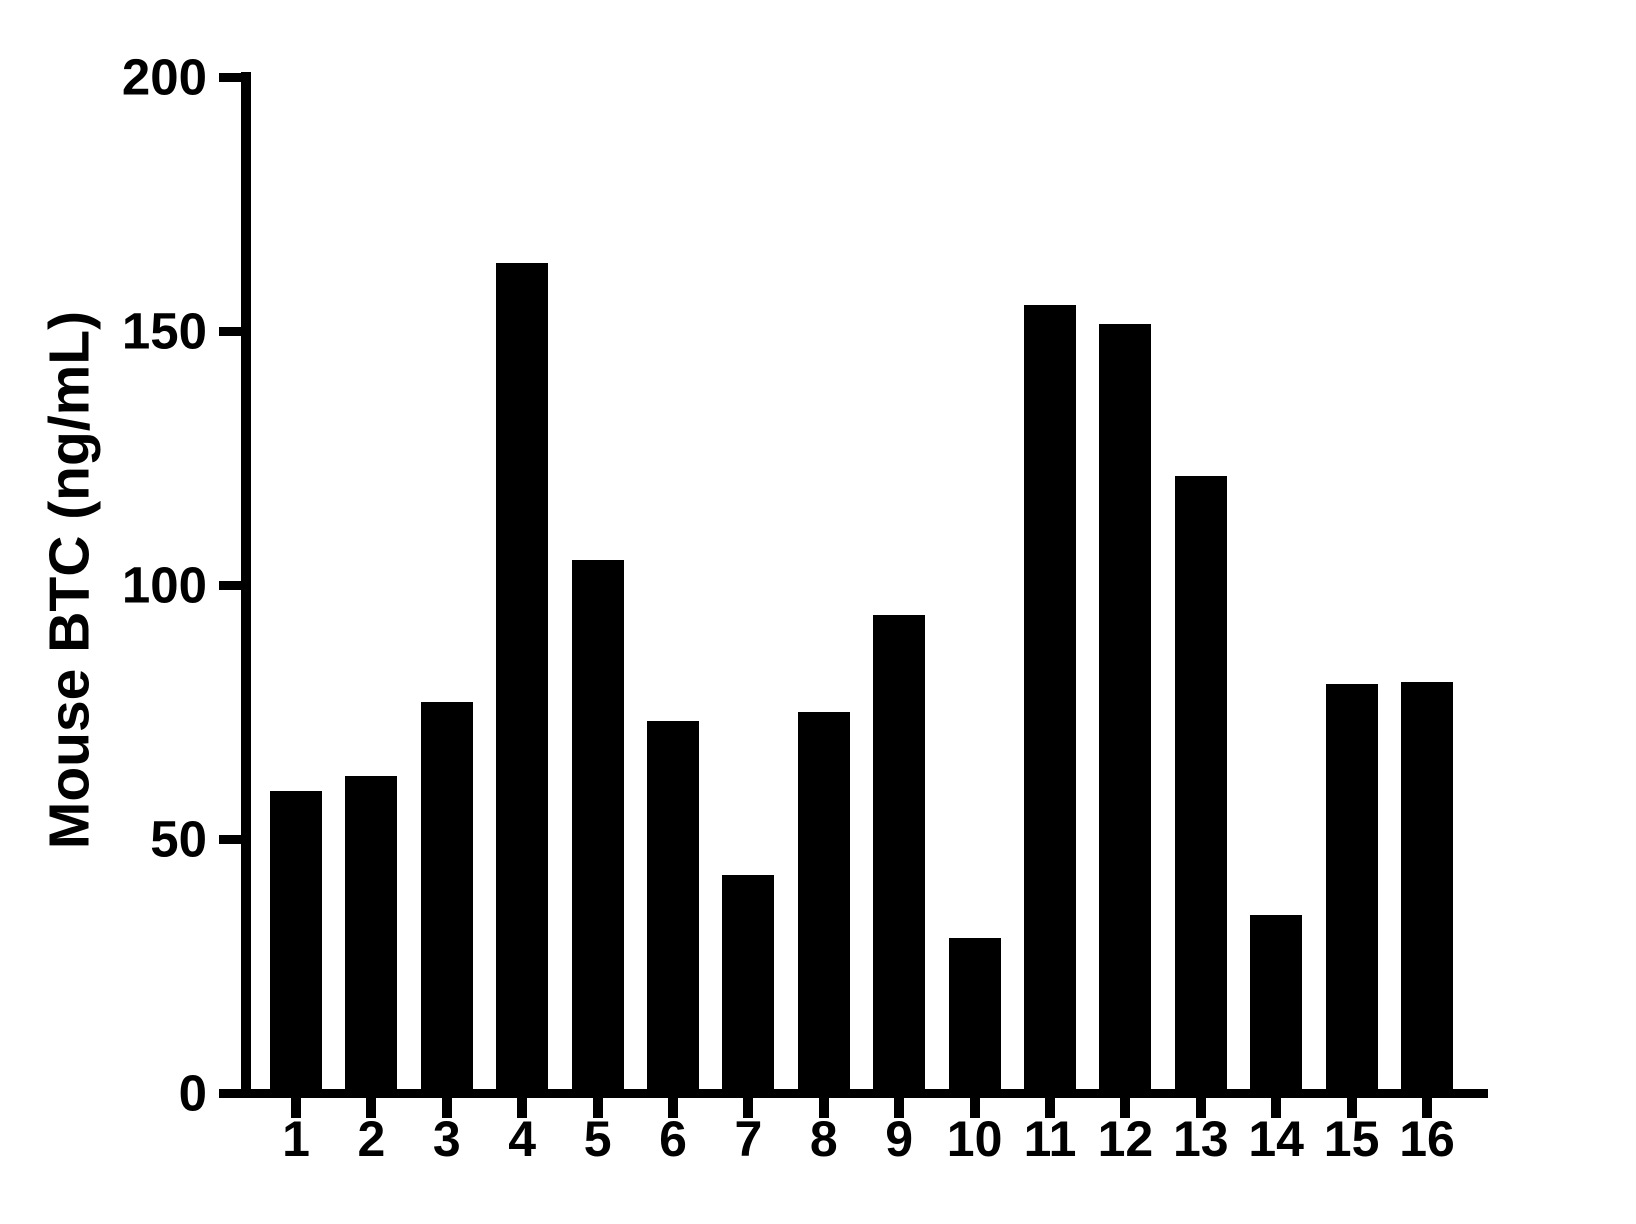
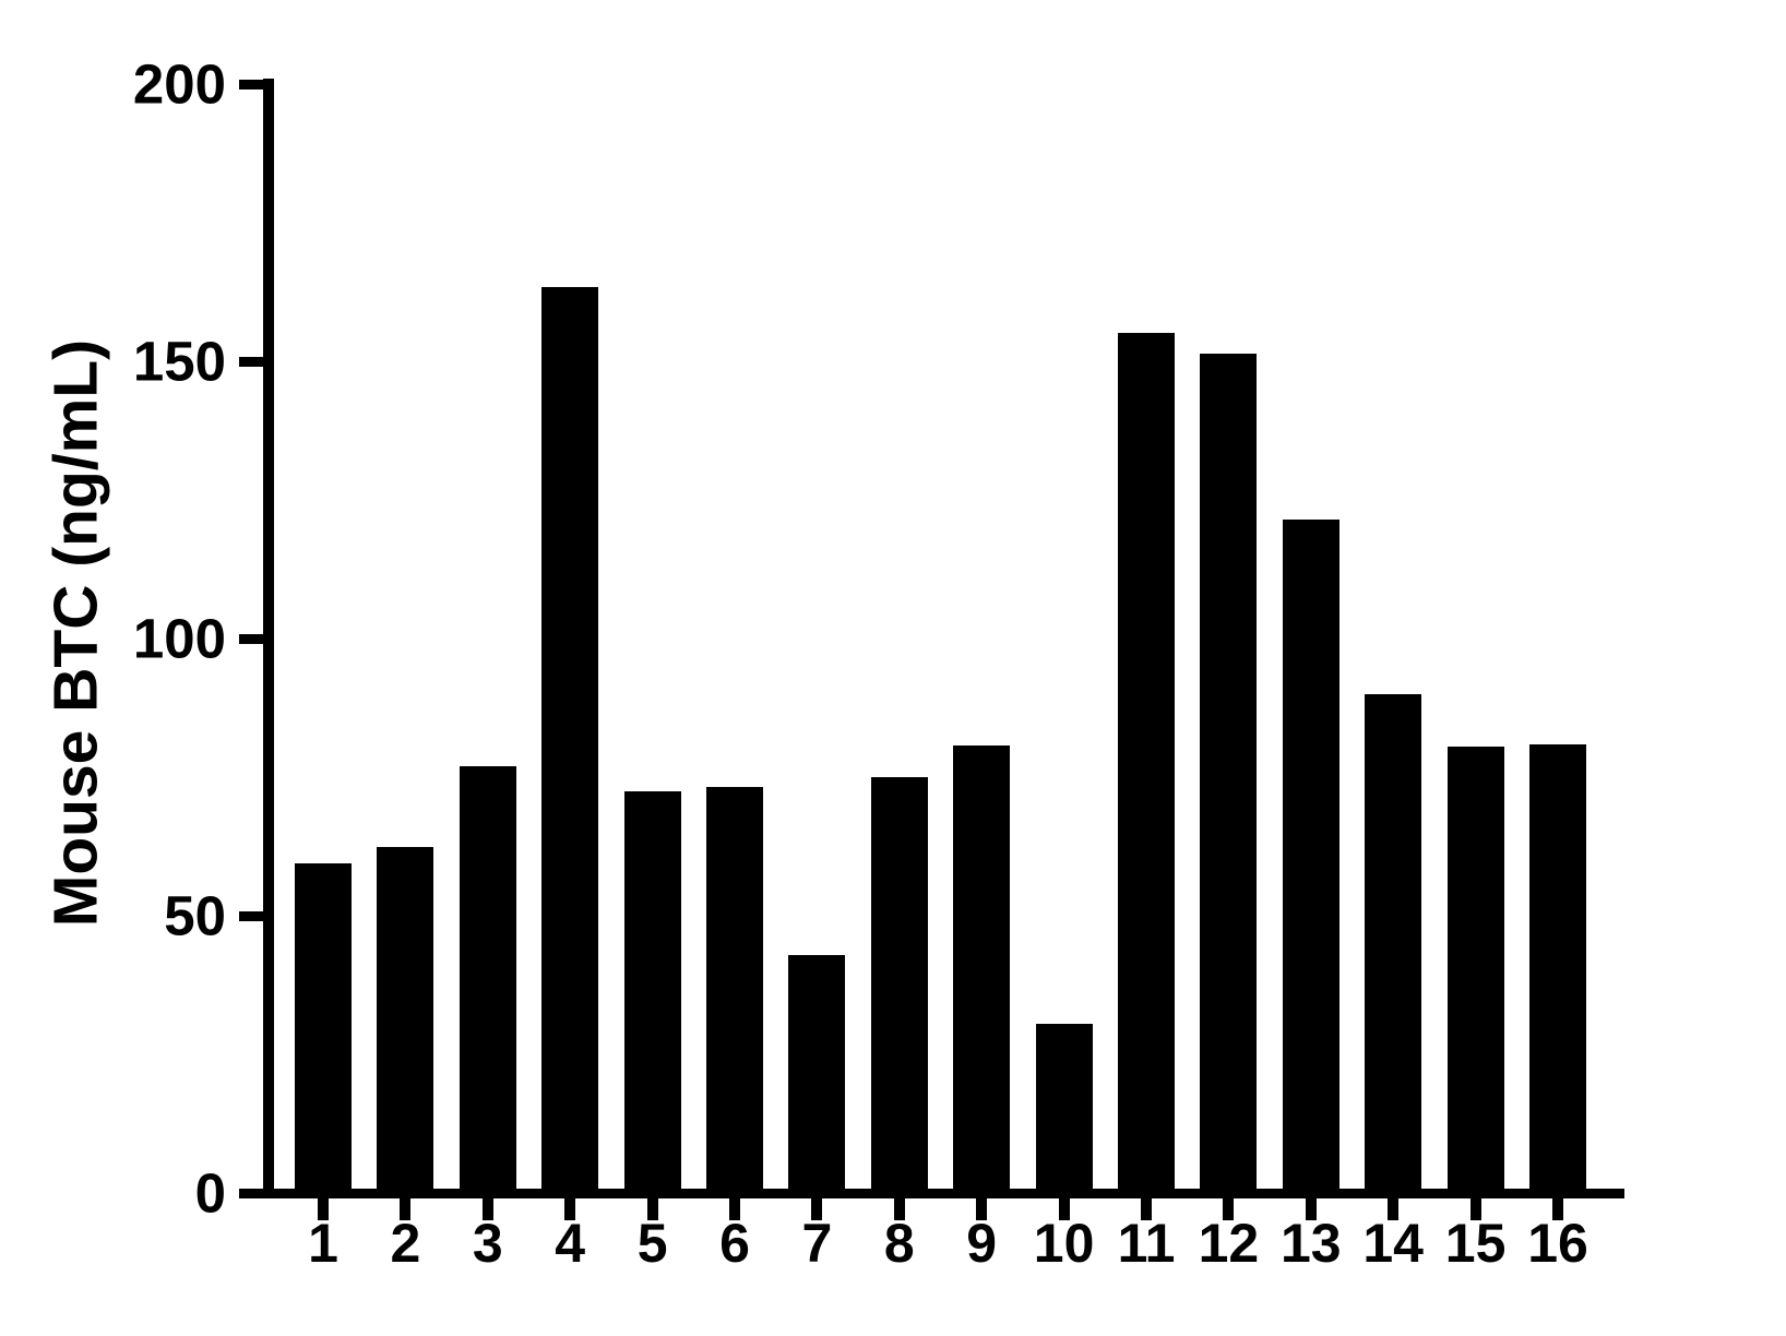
5: 105 -> 72
9: 94 -> 81
14: 35 -> 90
